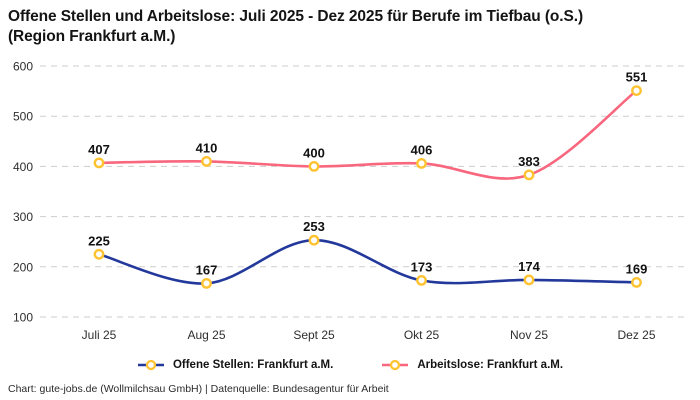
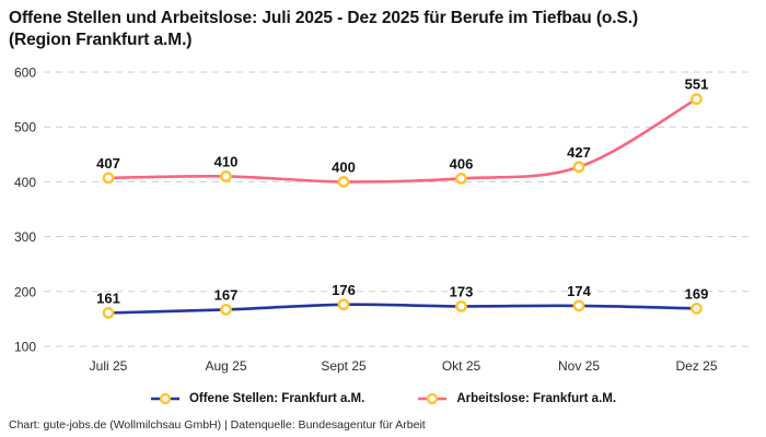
Offene Stellen: Frankfurt a.M./Juli 25: 225 -> 161
Offene Stellen: Frankfurt a.M./Sept 25: 253 -> 176
Arbeitslose: Frankfurt a.M./Nov 25: 383 -> 427
